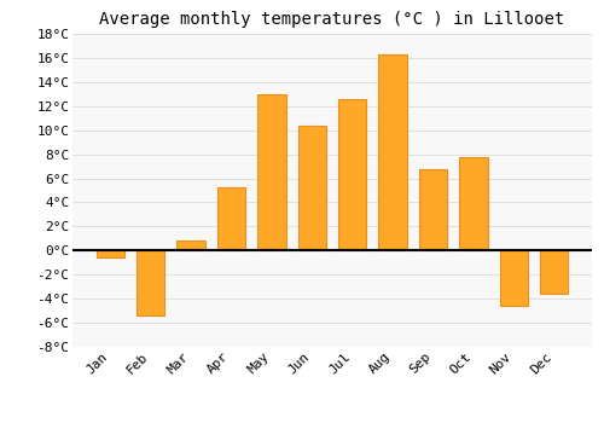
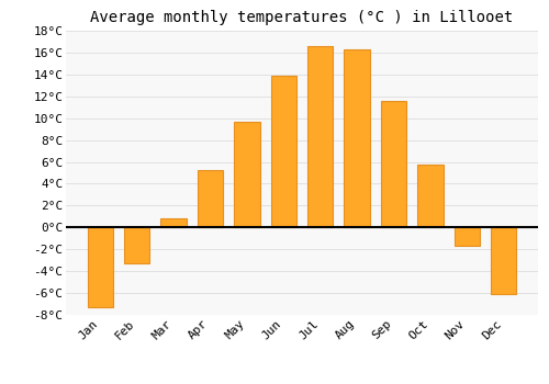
Jan: -0.6°C -> -7.3°C
Feb: -5.4°C -> -3.3°C
May: 13.0°C -> 9.7°C
Jun: 10.4°C -> 13.9°C
Jul: 12.6°C -> 16.6°C
Sep: 6.8°C -> 11.6°C
Oct: 7.8°C -> 5.8°C
Nov: -4.6°C -> -1.7°C
Dec: -3.6°C -> -6.1°C
